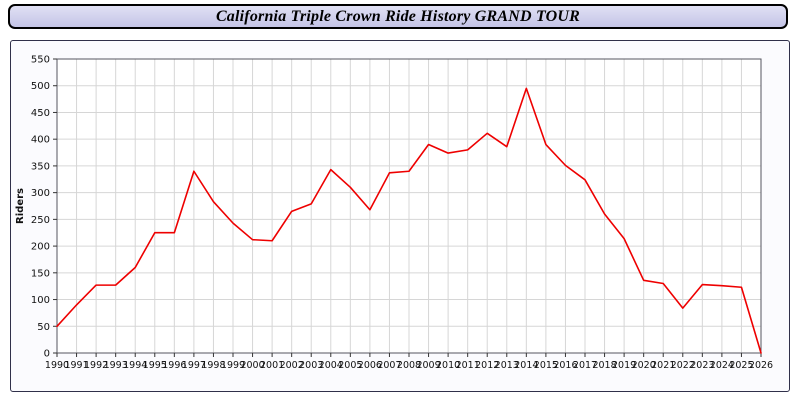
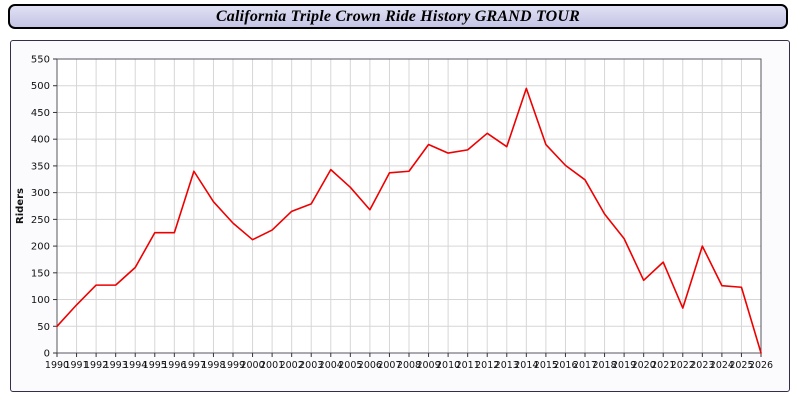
2001: 210 -> 230
2021: 130 -> 170
2023: 130 -> 200
